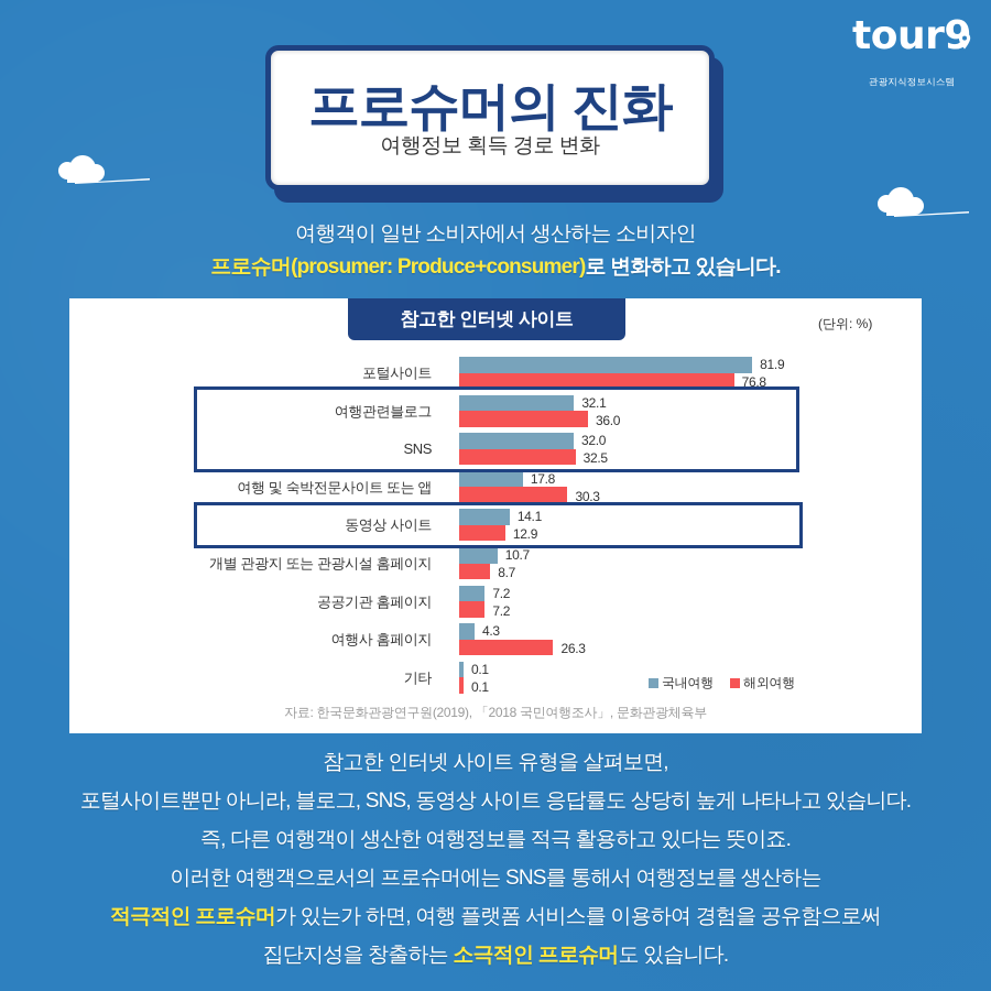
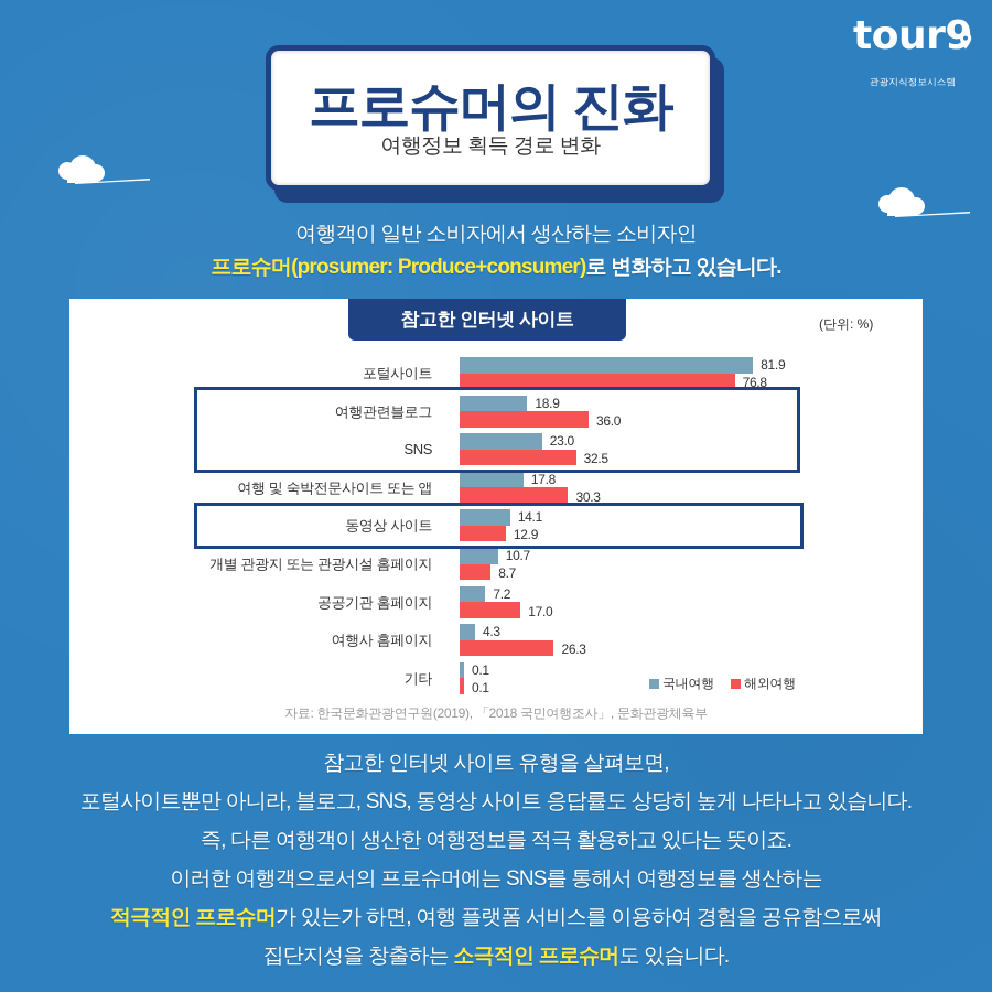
국내여행/여행관련블로그: 32.1 -> 18.9
국내여행/SNS: 32.0 -> 23.0
해외여행/공공기관 홈페이지: 7.2 -> 17.0
